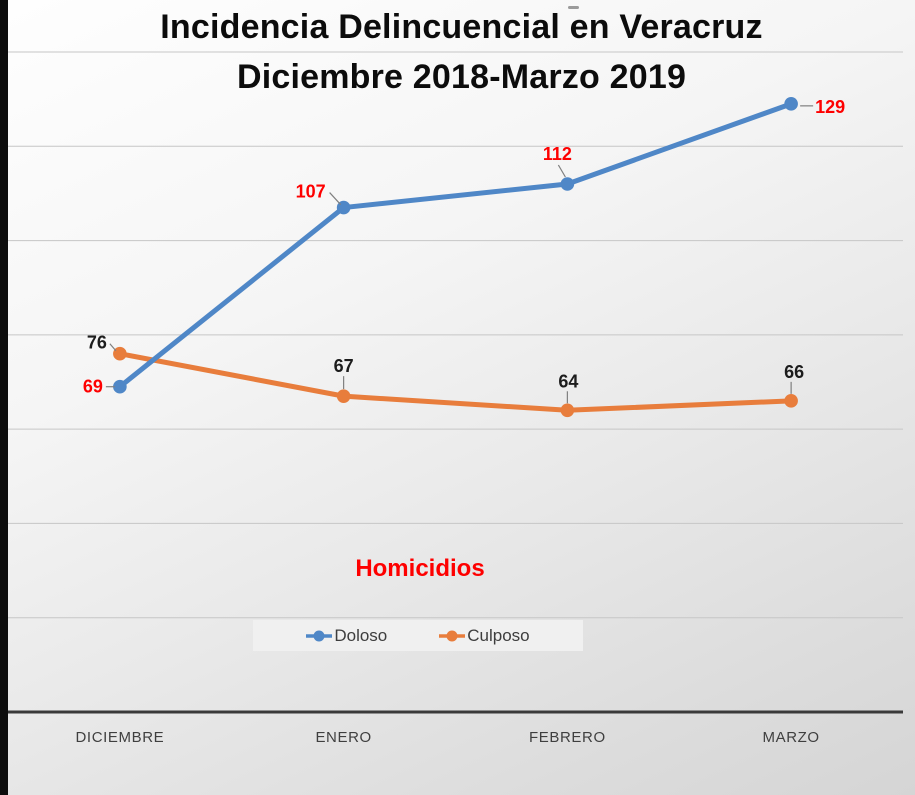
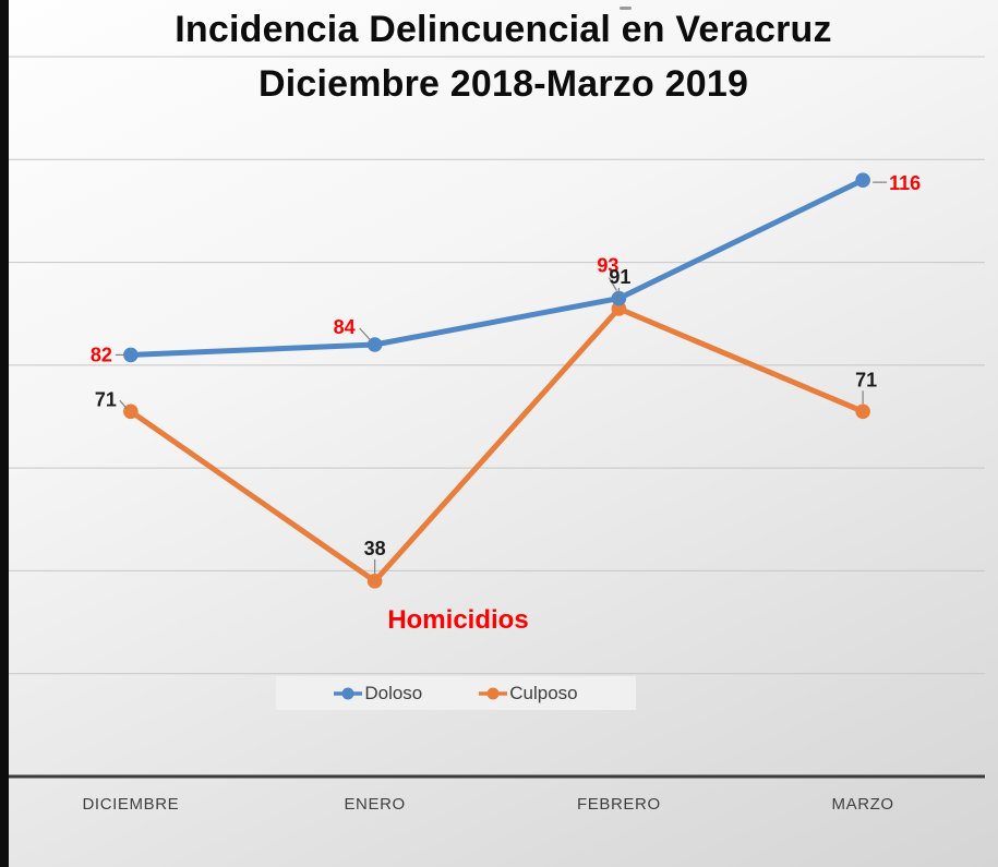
Doloso/DICIEMBRE: 69 -> 82
Culposo/DICIEMBRE: 76 -> 71
Doloso/ENERO: 107 -> 84
Culposo/ENERO: 67 -> 38
Doloso/FEBRERO: 112 -> 93
Culposo/FEBRERO: 64 -> 91
Doloso/MARZO: 129 -> 116
Culposo/MARZO: 66 -> 71
